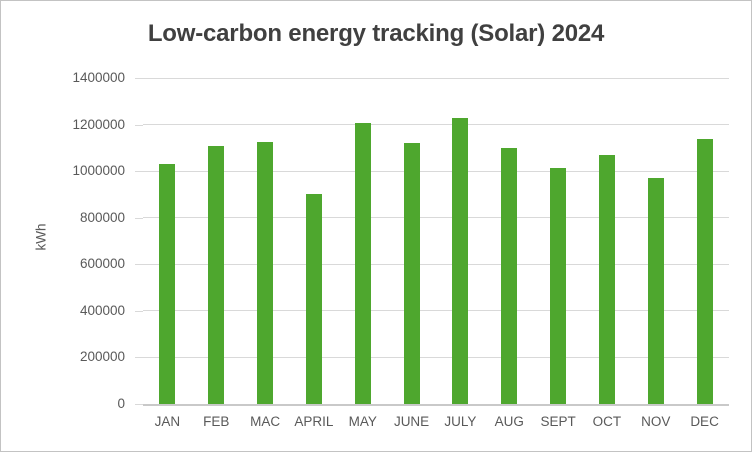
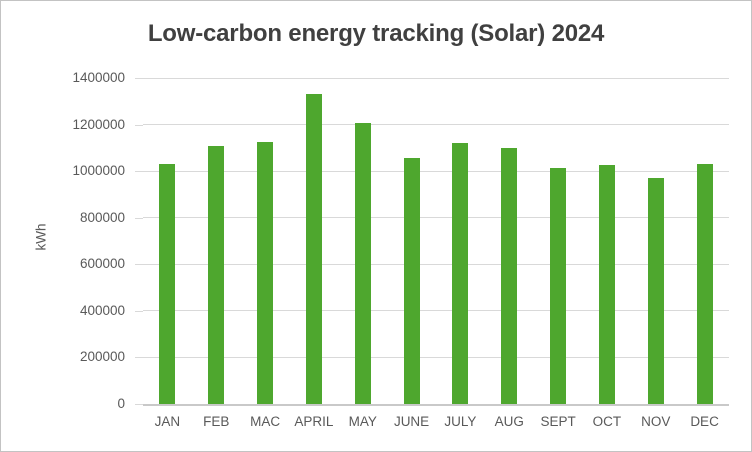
APRIL: 900000 -> 1330000
JUNE: 1120000 -> 1060000
JULY: 1230000 -> 1120000
OCT: 1070000 -> 1020000
DEC: 1140000 -> 1030000
